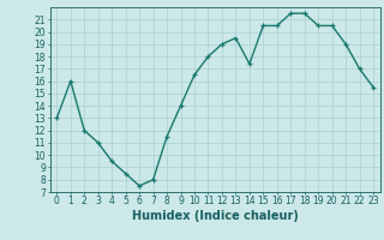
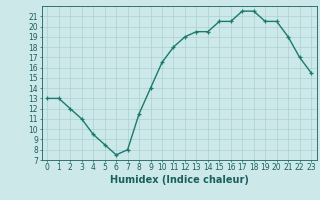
1: 16.0 -> 13.0
14: 17.4 -> 19.5
